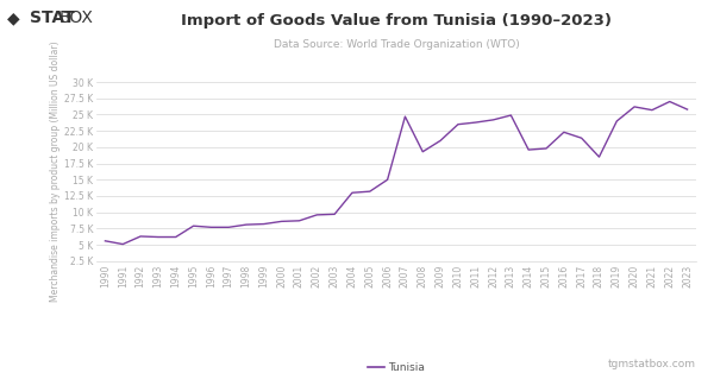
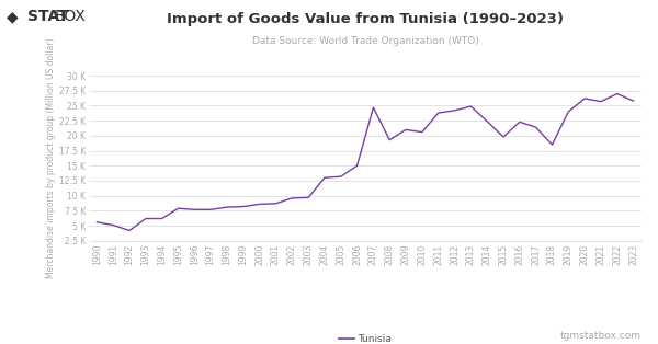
1992: 6.3 K -> 4.2 K
2010: 23.5 K -> 20.6 K
2014: 19.6 K -> 22.4 K
